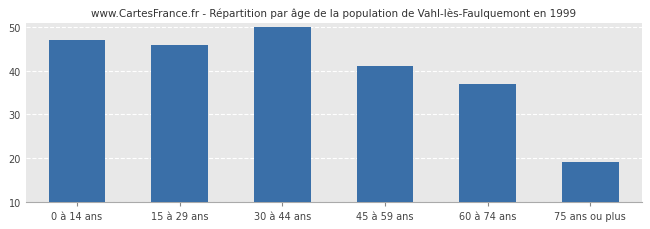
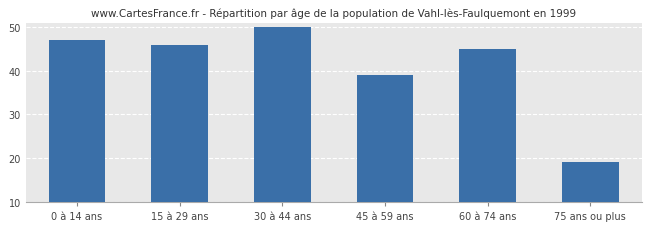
45 à 59 ans: 41 -> 39
60 à 74 ans: 37 -> 45
